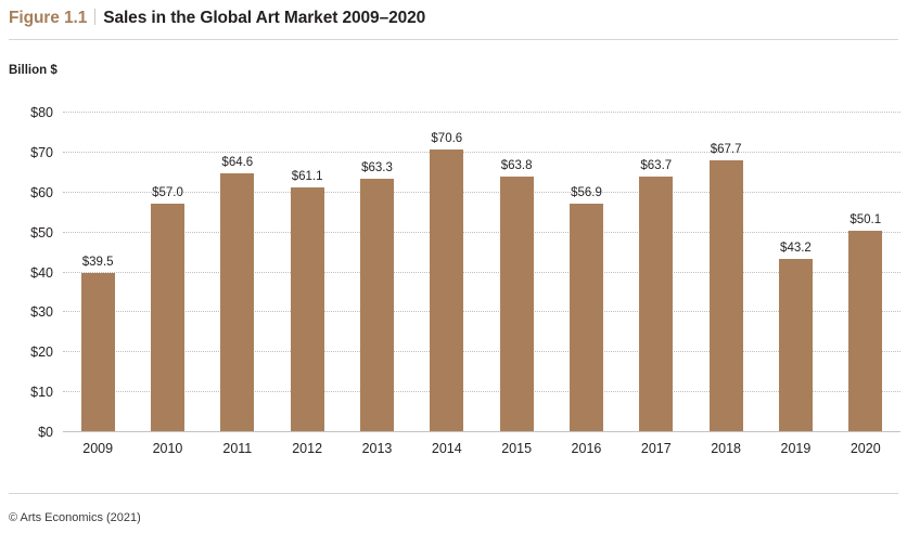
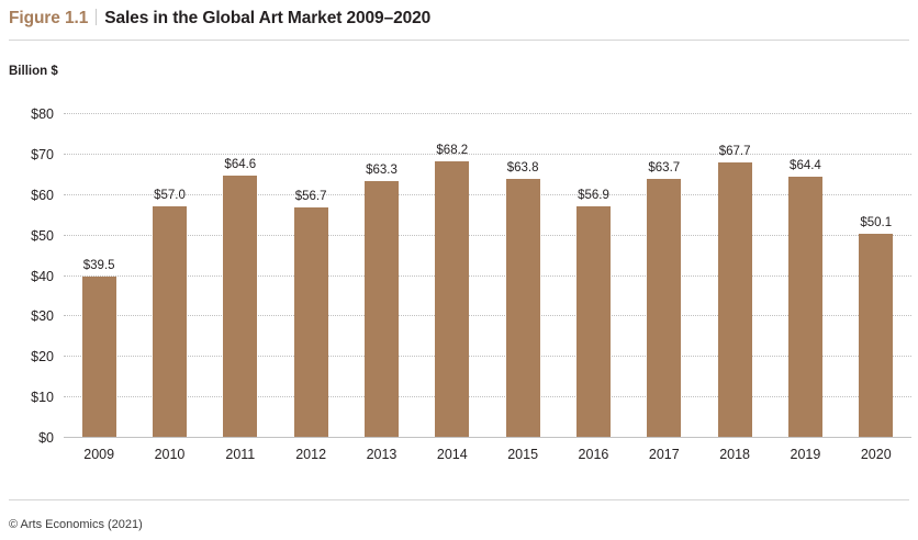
2012: $61.1 -> $56.7
2014: $70.6 -> $68.2
2019: $43.2 -> $64.4
